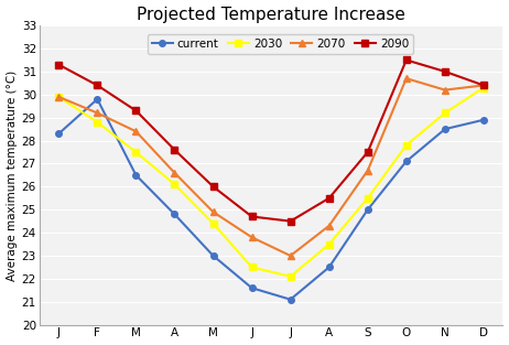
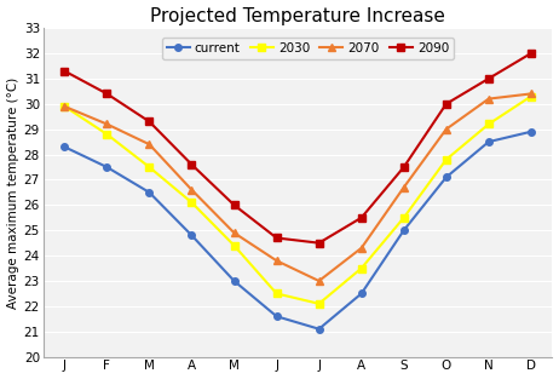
current/F: 29.8 -> 27.5
2070/O: 30.7 -> 29.0
2090/O: 31.5 -> 30.0
2090/D: 30.4 -> 32.0
